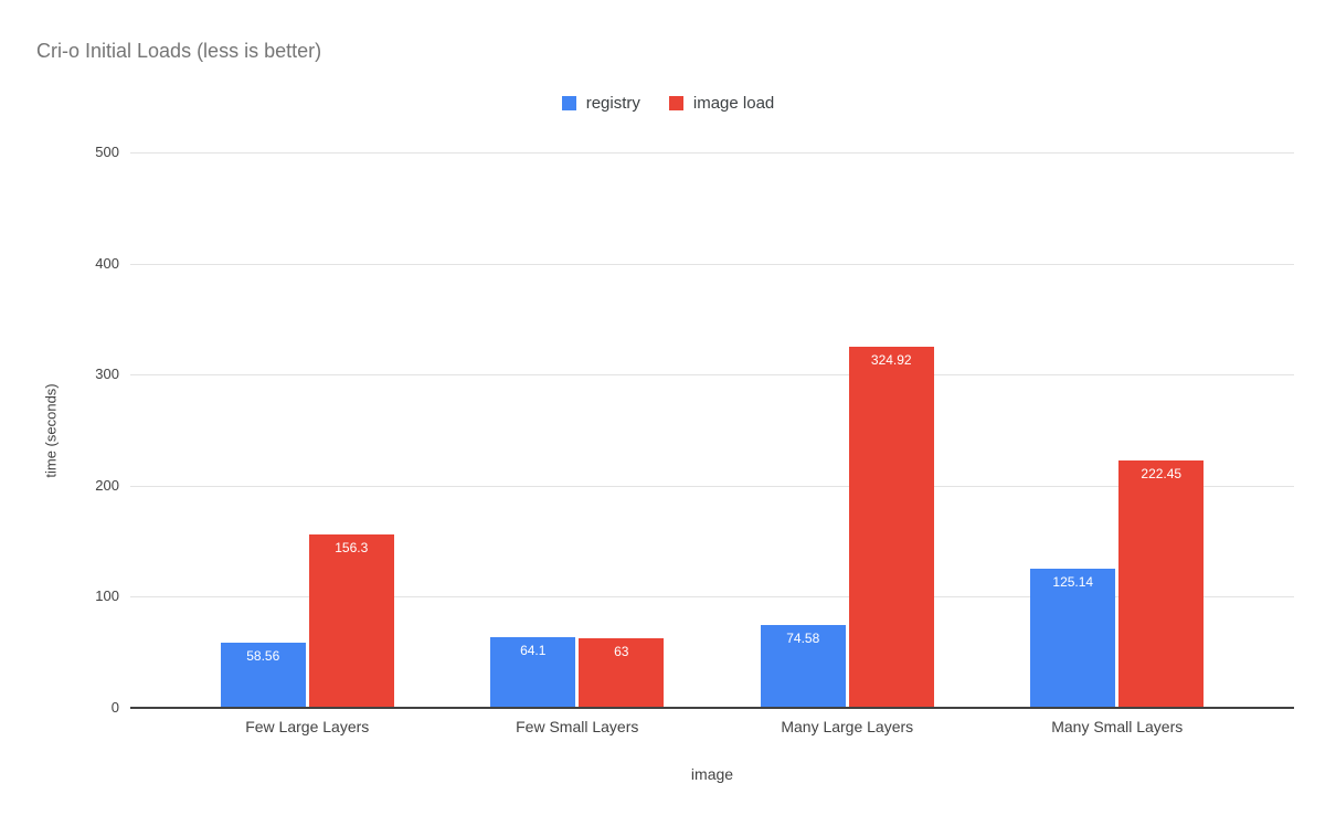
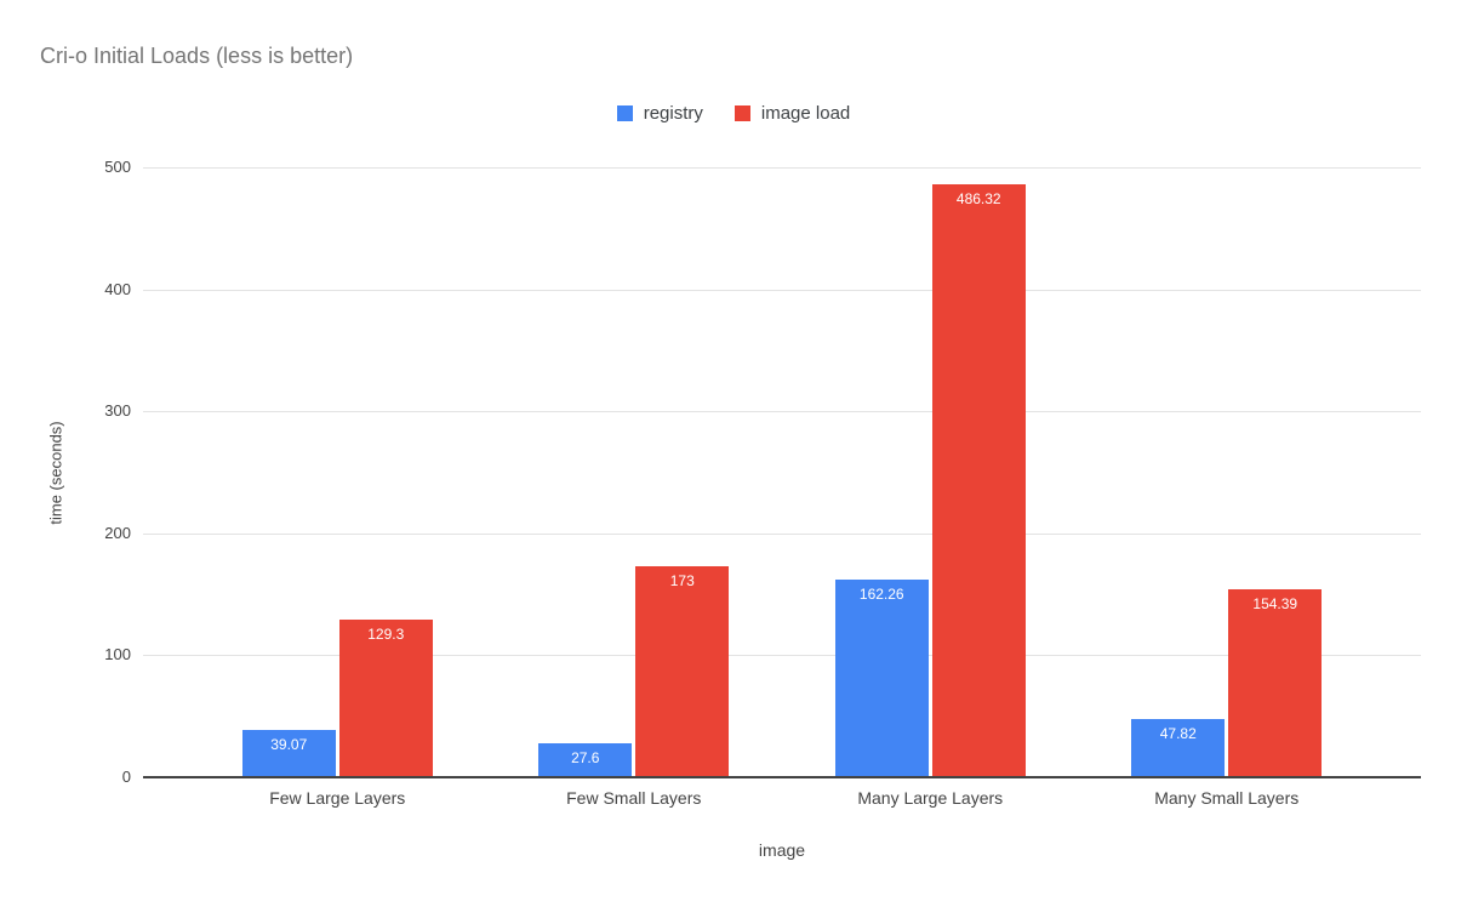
registry/Few Large Layers: 58.56 -> 39.07
image load/Few Large Layers: 156.3 -> 129.3
registry/Few Small Layers: 64.1 -> 27.6
image load/Few Small Layers: 63 -> 173
registry/Many Large Layers: 74.58 -> 162.26
image load/Many Large Layers: 324.92 -> 486.32
registry/Many Small Layers: 125.14 -> 47.82
image load/Many Small Layers: 222.45 -> 154.39
